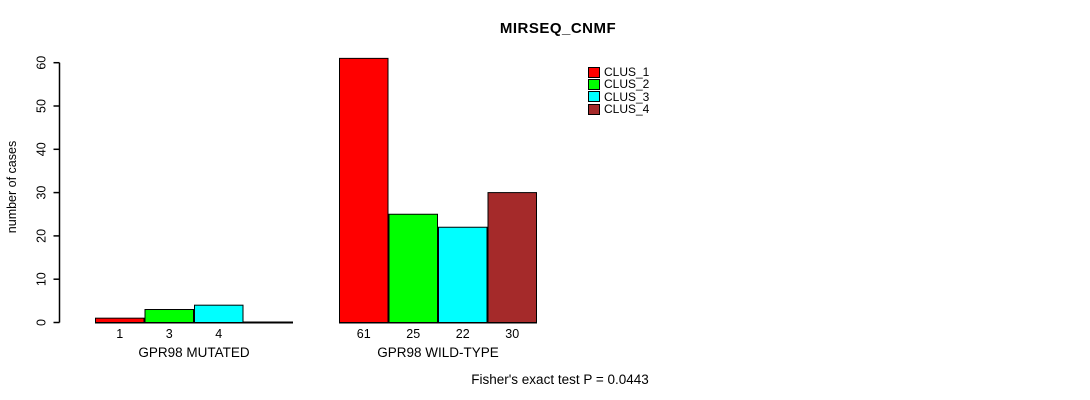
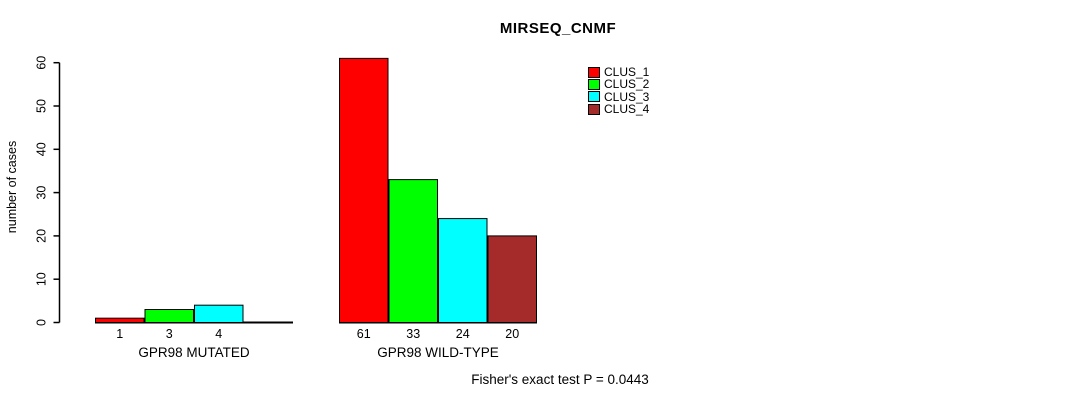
CLUS_2/GPR98 WILD-TYPE: 25 -> 33
CLUS_3/GPR98 WILD-TYPE: 22 -> 24
CLUS_4/GPR98 WILD-TYPE: 30 -> 20
